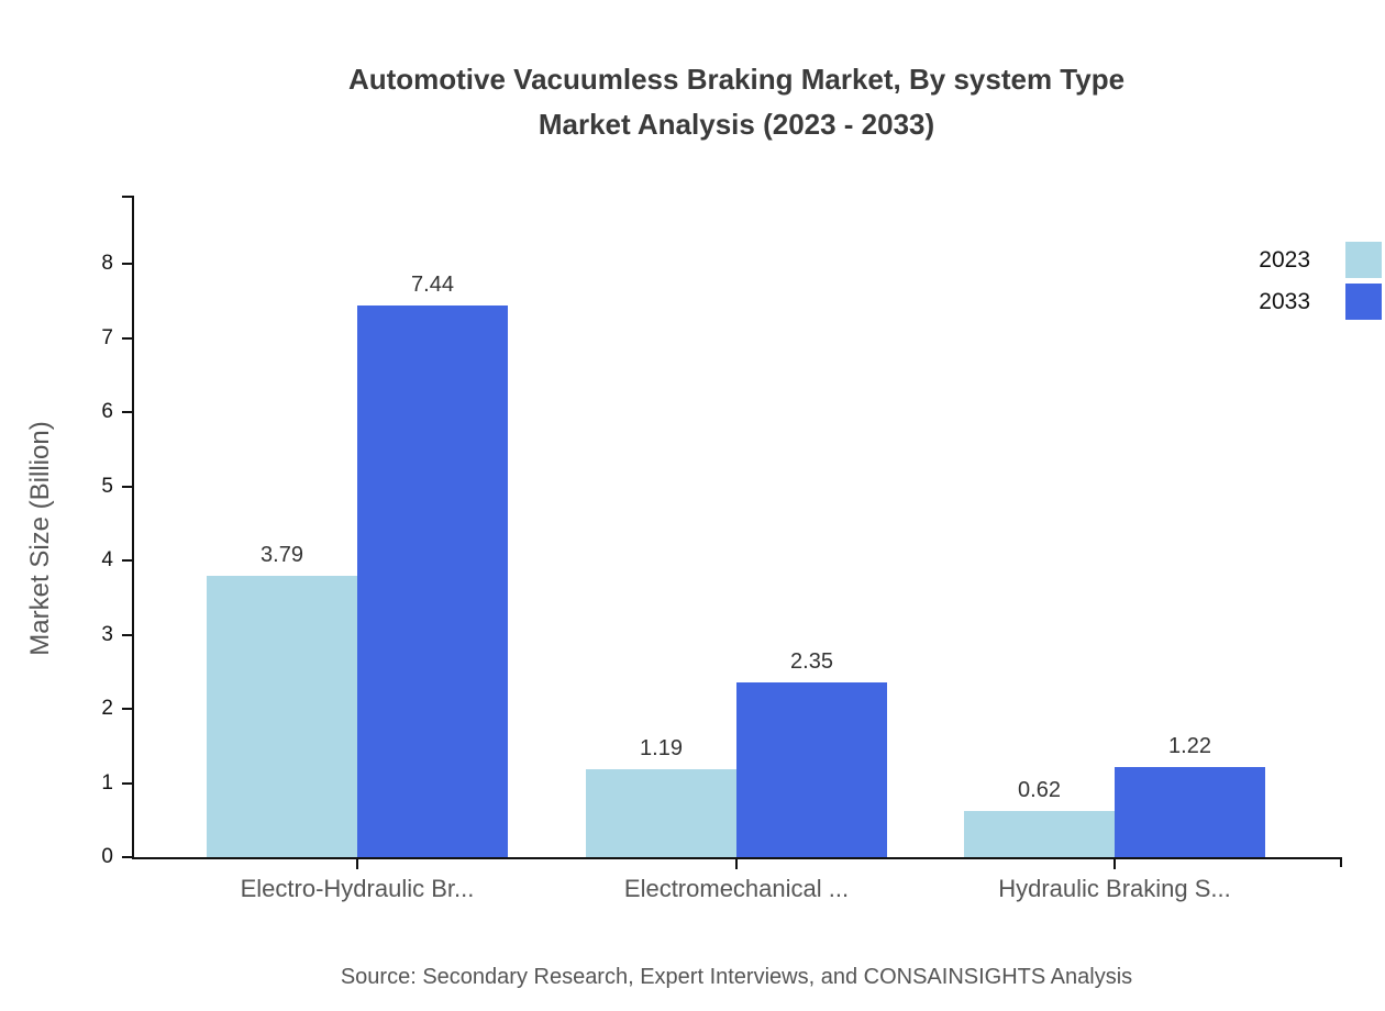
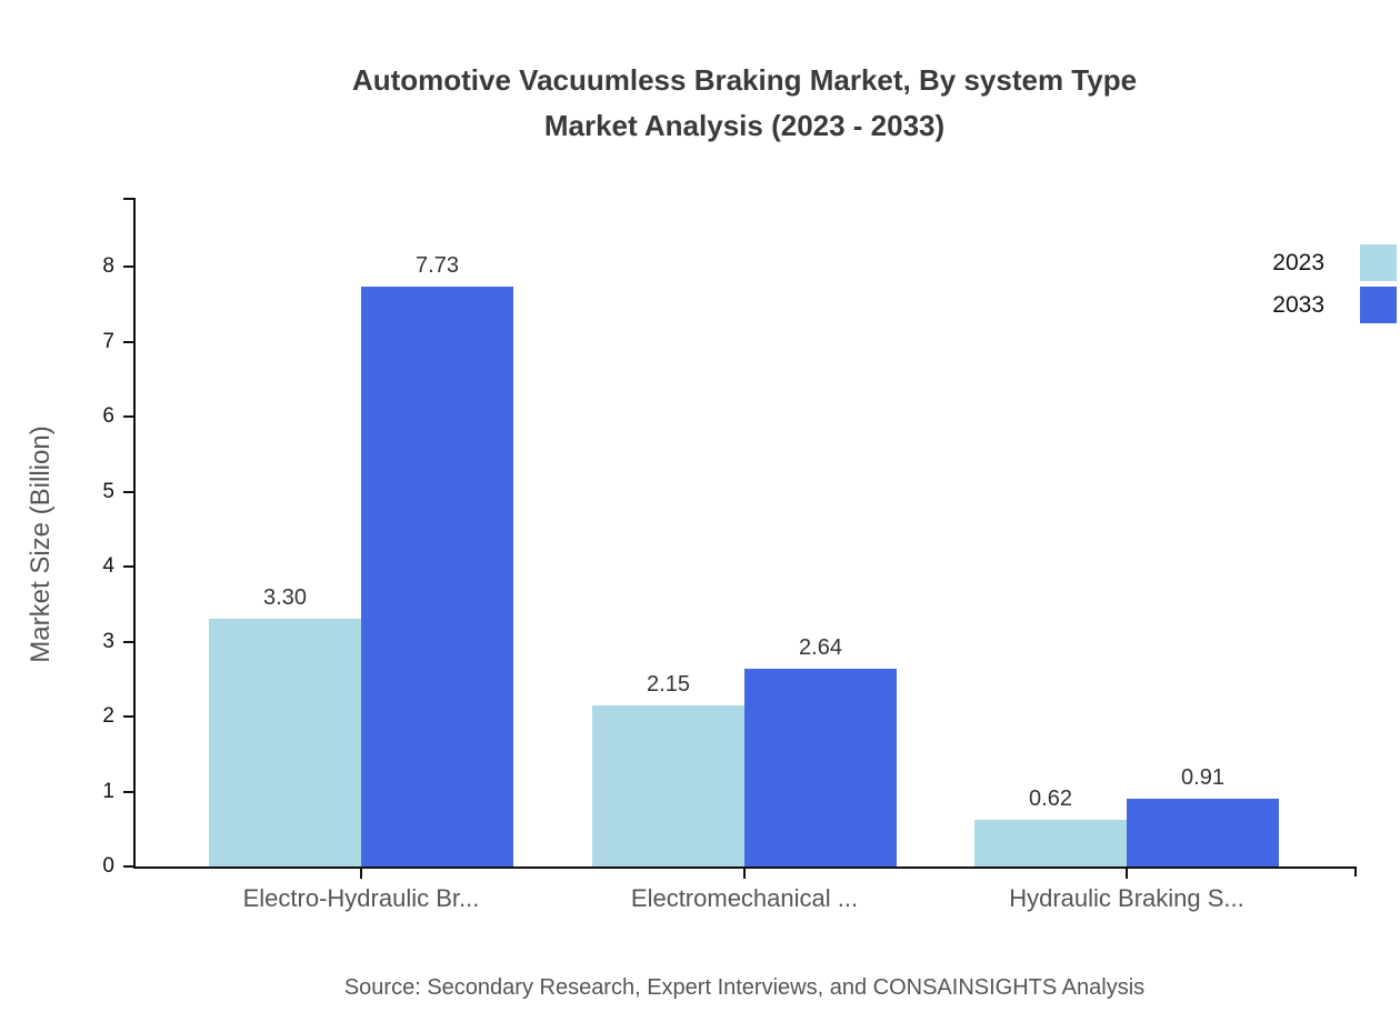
2023/Electro-Hydraulic Br...: 3.79 -> 3.30
2033/Electro-Hydraulic Br...: 7.44 -> 7.73
2023/Electromechanical ...: 1.19 -> 2.15
2033/Electromechanical ...: 2.35 -> 2.64
2033/Hydraulic Braking S...: 1.22 -> 0.91
